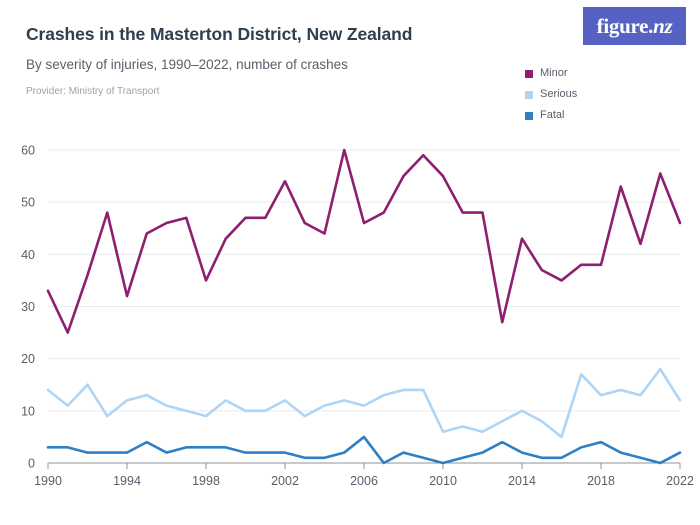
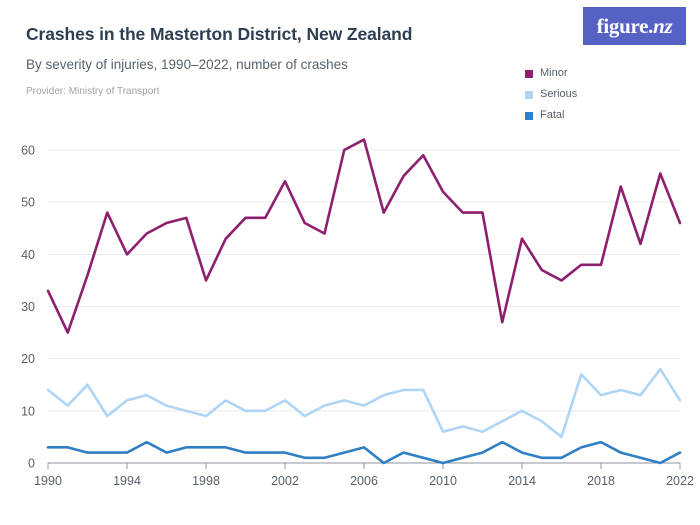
Minor/1994: 32 -> 40
Minor/2006: 46 -> 62
Fatal/2006: 5 -> 3
Minor/2010: 55 -> 52
